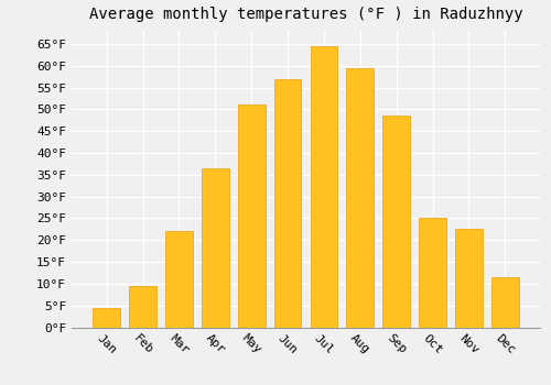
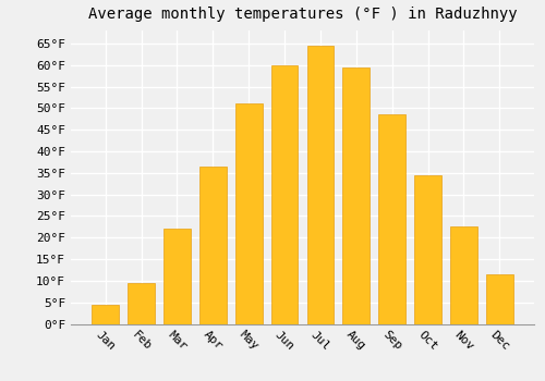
Jun: 57.0°F -> 60.0°F
Oct: 25.0°F -> 34.5°F
